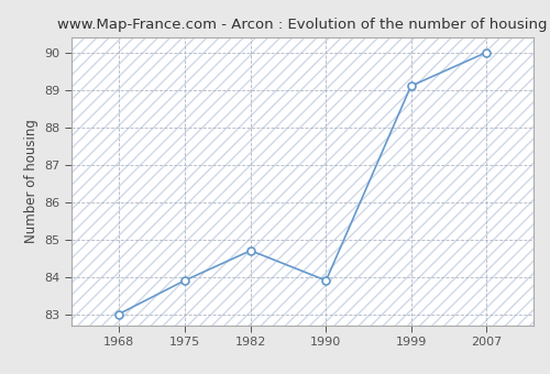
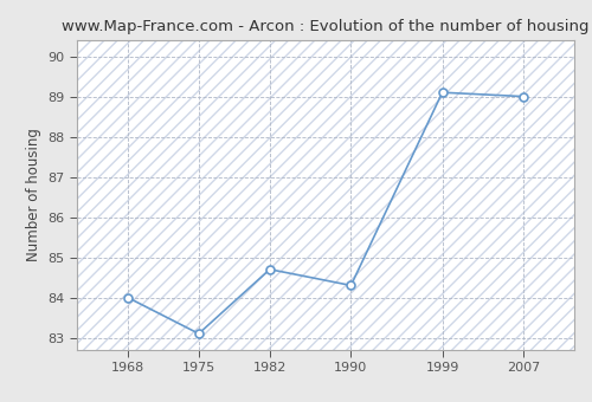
1968: 83.0 -> 84.0
1975: 83.9 -> 83.1
1990: 83.9 -> 84.3
2007: 90.0 -> 89.0
